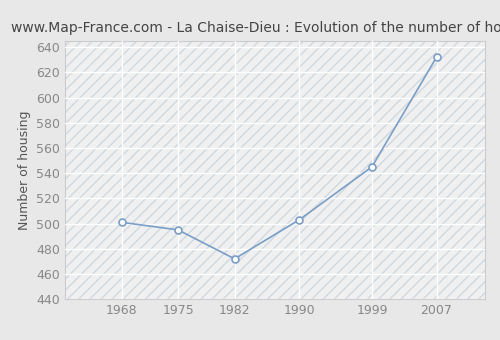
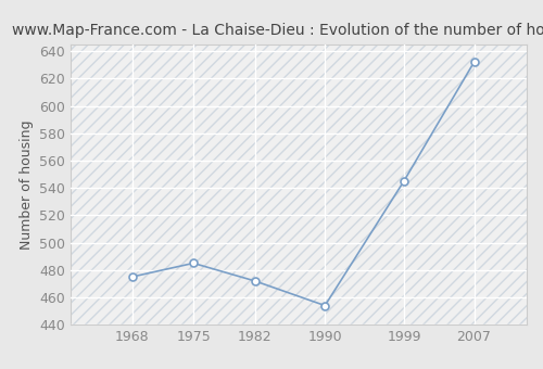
1968: 501 -> 475
1975: 495 -> 485
1990: 503 -> 454
